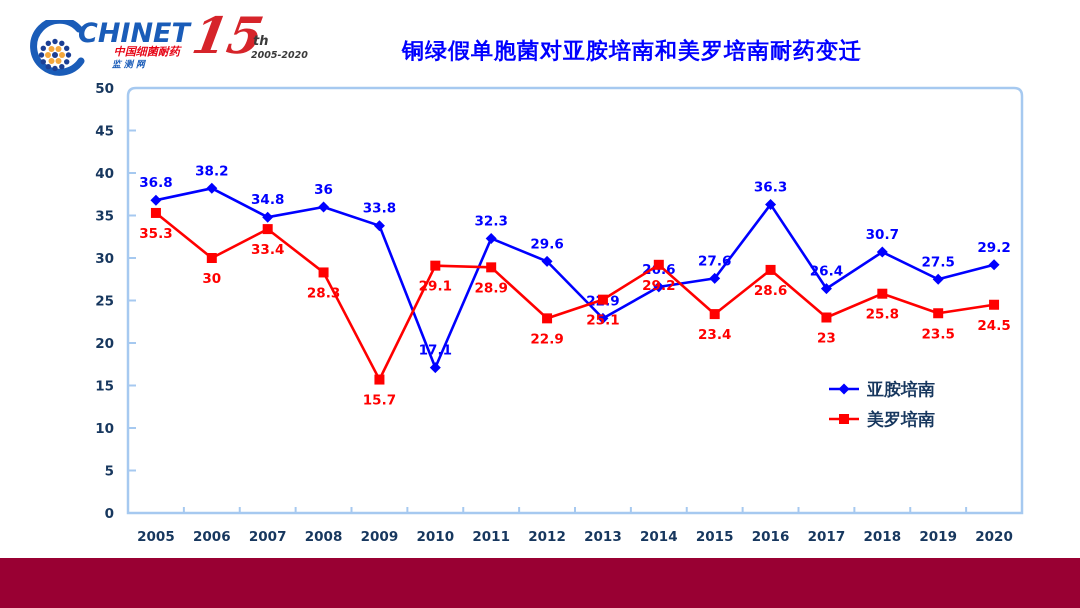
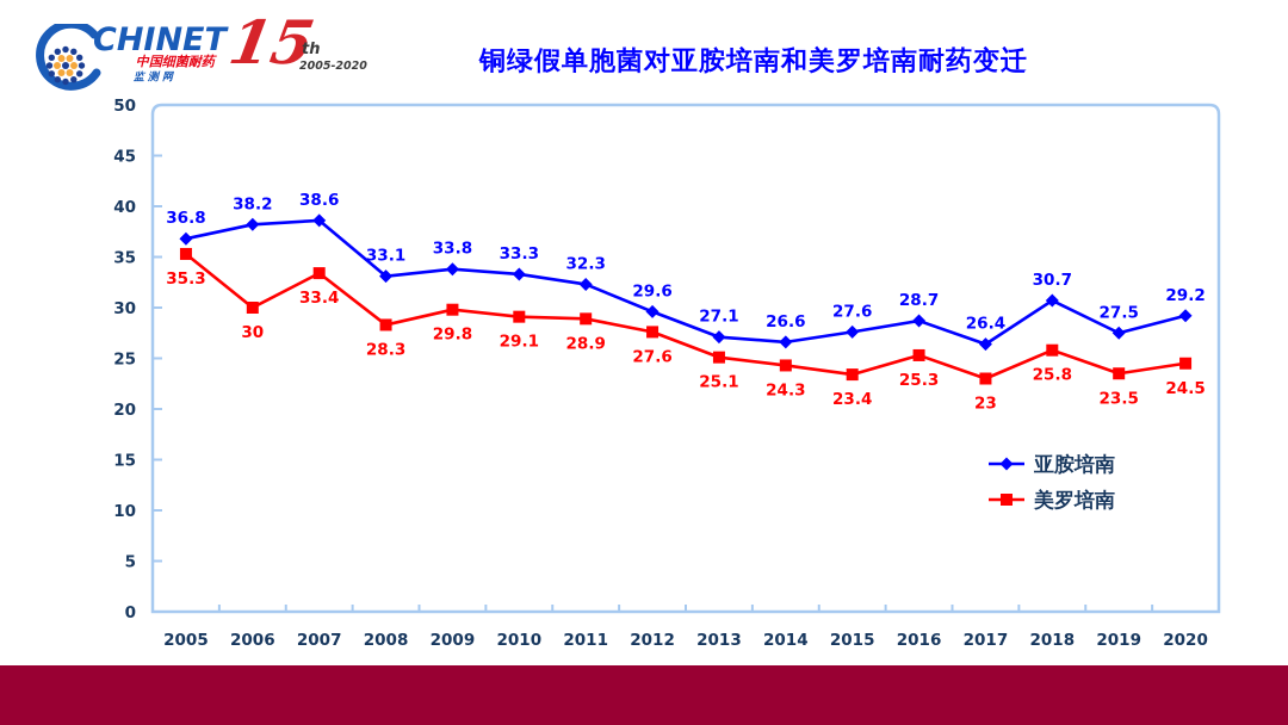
亚胺培南/2007: 34.8 -> 38.6
亚胺培南/2008: 36 -> 33.1
美罗培南/2009: 15.7 -> 29.8
亚胺培南/2010: 17.1 -> 33.3
美罗培南/2012: 22.9 -> 27.6
亚胺培南/2013: 22.9 -> 27.1
美罗培南/2014: 29.2 -> 24.3
亚胺培南/2016: 36.3 -> 28.7
美罗培南/2016: 28.6 -> 25.3
